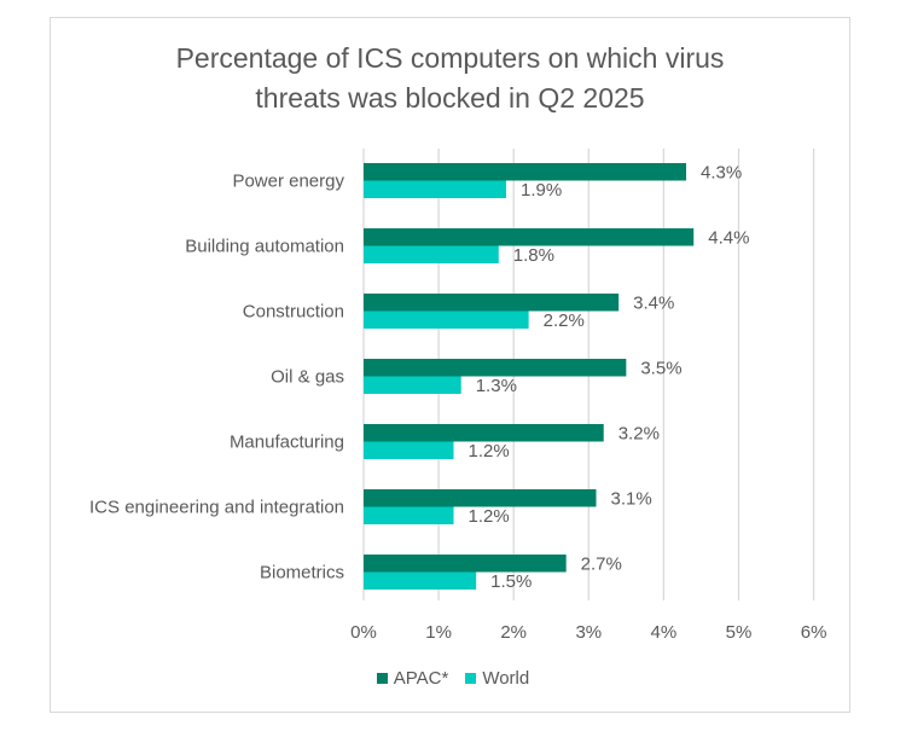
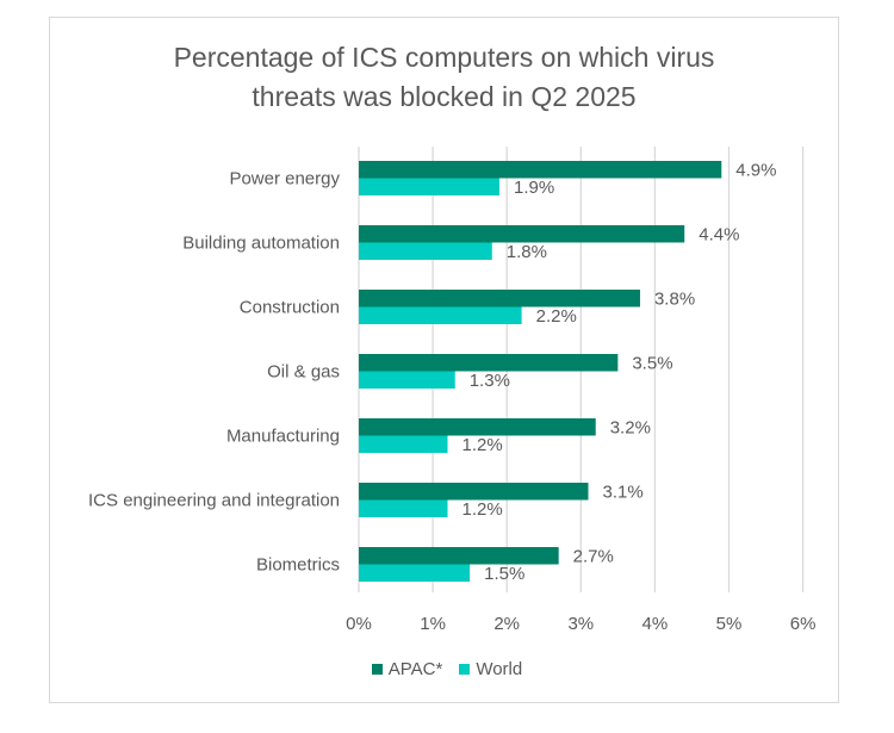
APAC*/Power energy: 4.3% -> 4.9%
APAC*/Construction: 3.4% -> 3.8%
